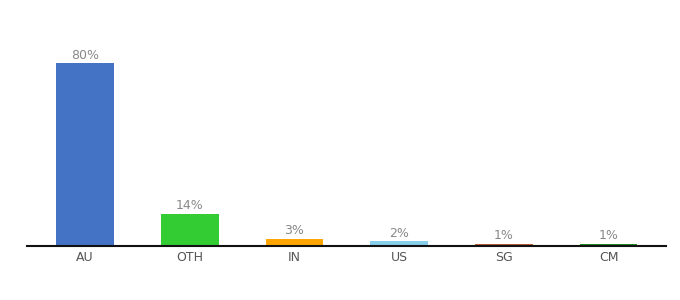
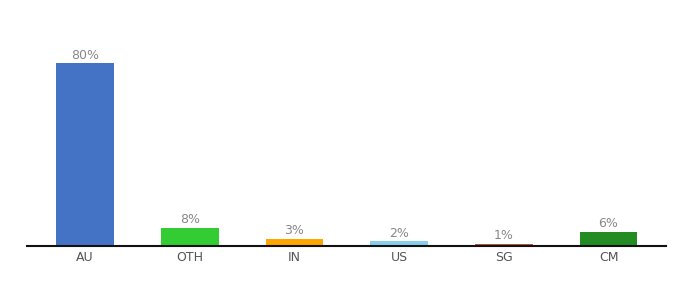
OTH: 14% -> 8%
CM: 1% -> 6%
